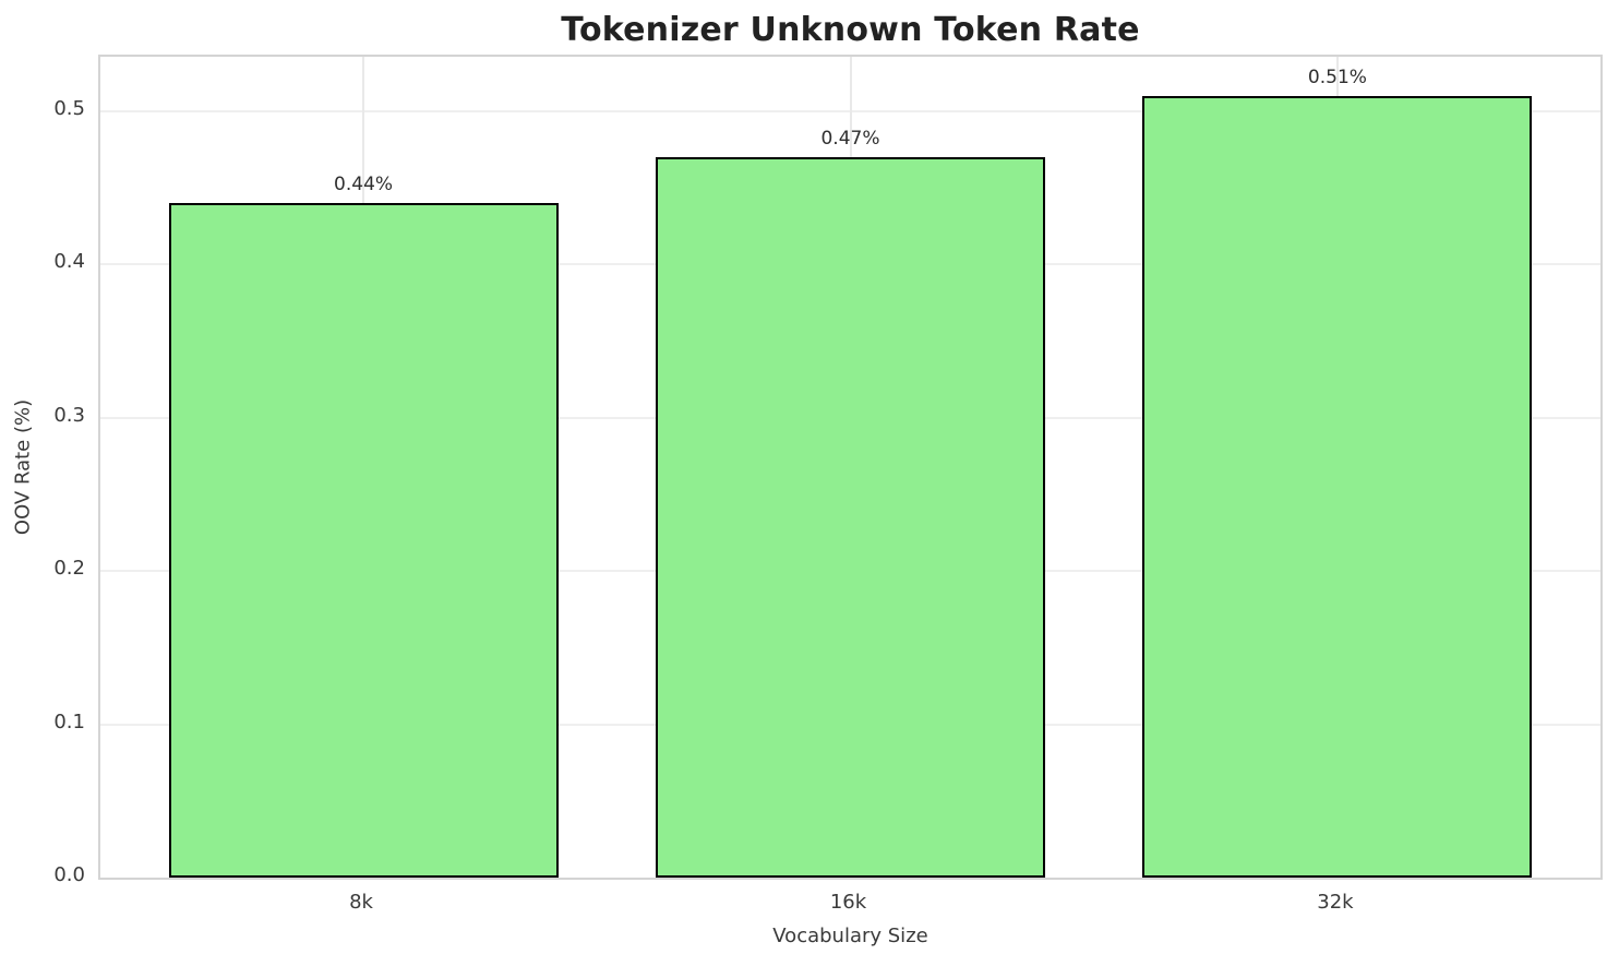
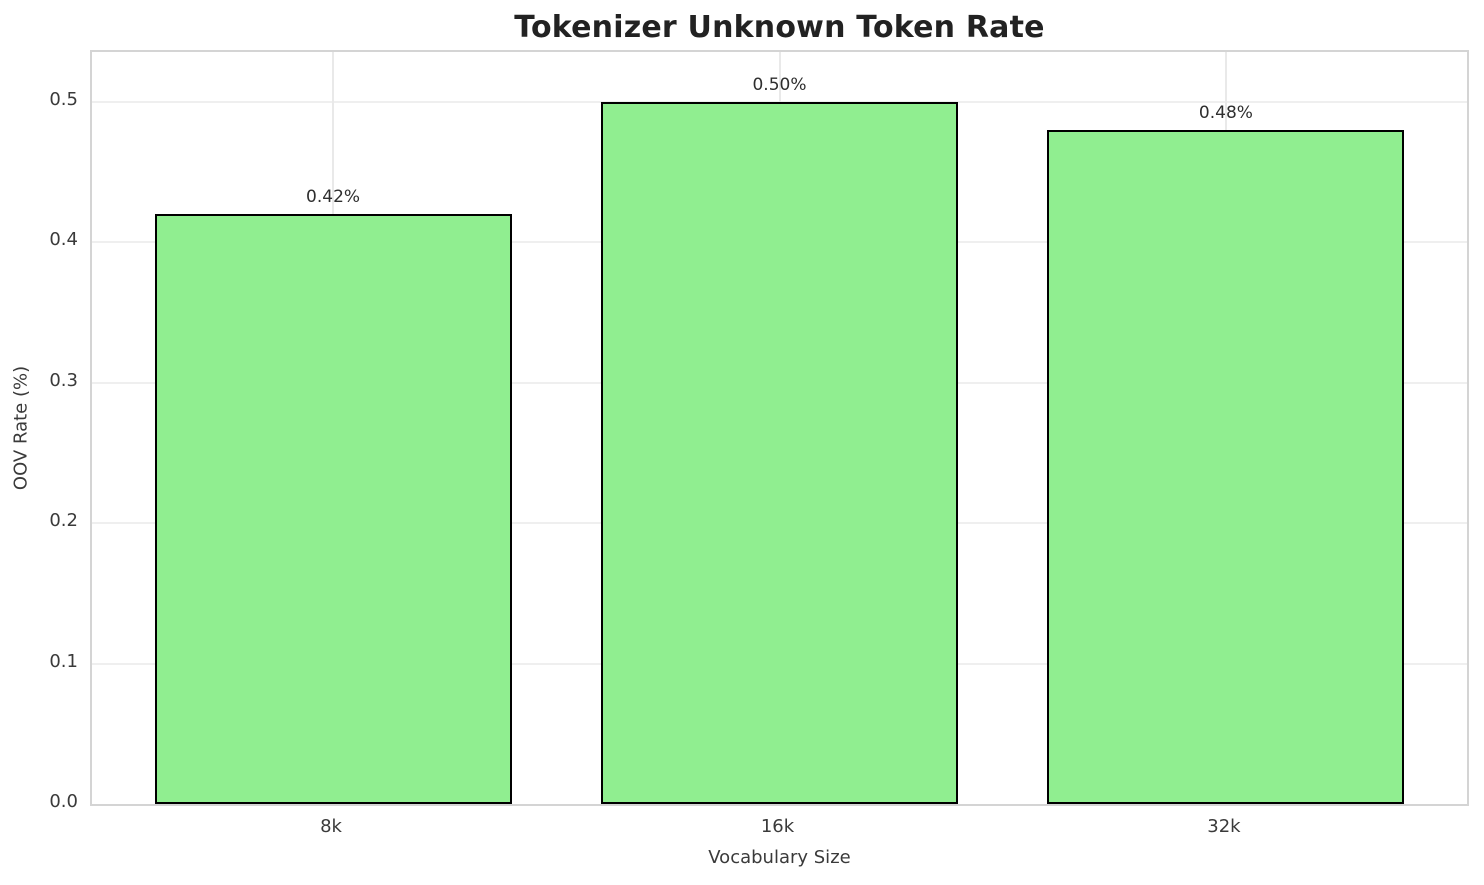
8k: 0.44% -> 0.42%
16k: 0.47% -> 0.50%
32k: 0.51% -> 0.48%
